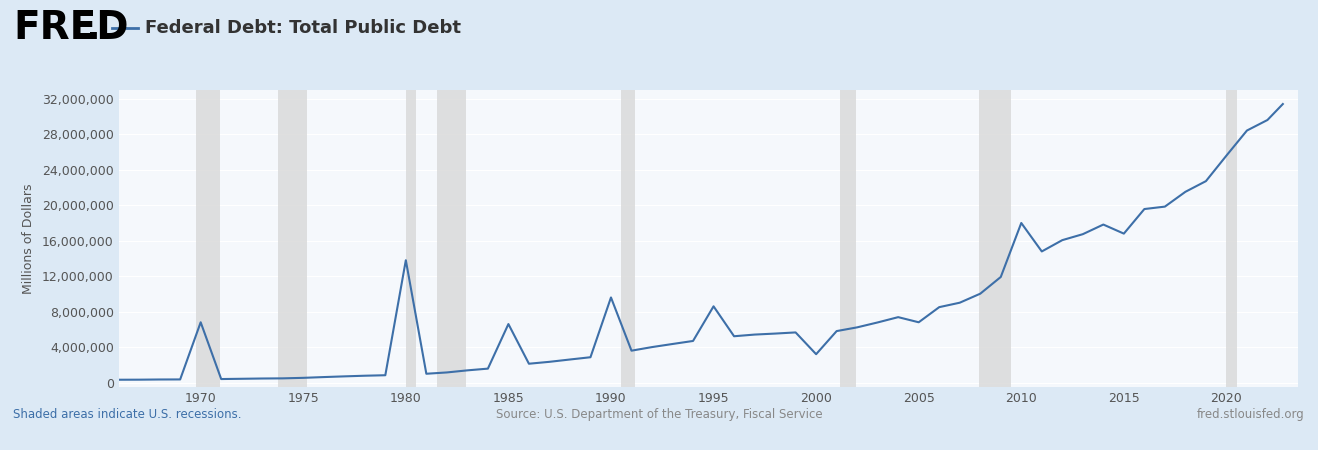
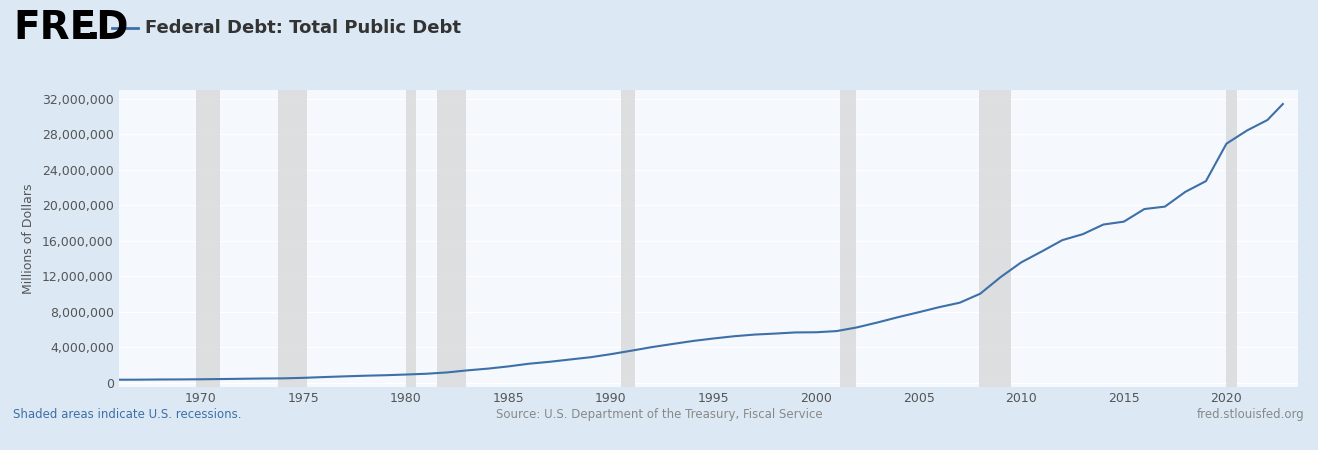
1970: 6,800,000 -> 400,000
1980: 13,800,000 -> 900,000
1985: 6,600,000 -> 1,800,000
1990: 9,600,000 -> 3,200,000
1995: 8,600,000 -> 5,000,000
2000: 3,200,000 -> 5,700,000
2005: 6,800,000 -> 7,900,000
2010: 18,000,000 -> 13,600,000
2015: 16,800,000 -> 18,200,000
2020: 25,600,000 -> 26,900,000
